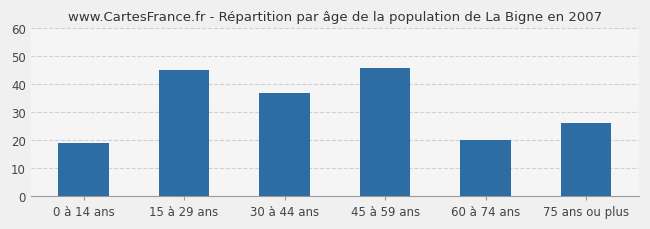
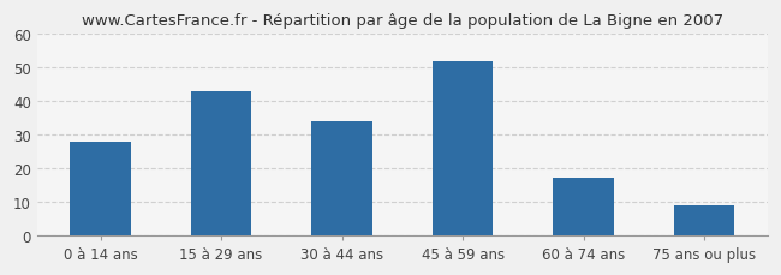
0 à 14 ans: 19 -> 28
15 à 29 ans: 45 -> 43
30 à 44 ans: 37 -> 34
45 à 59 ans: 46 -> 52
60 à 74 ans: 20 -> 17
75 ans ou plus: 26 -> 9
